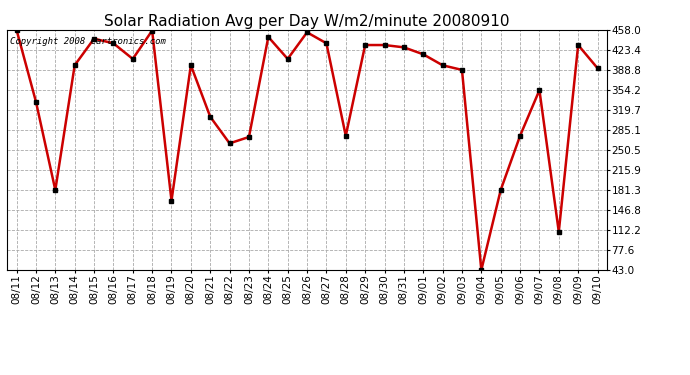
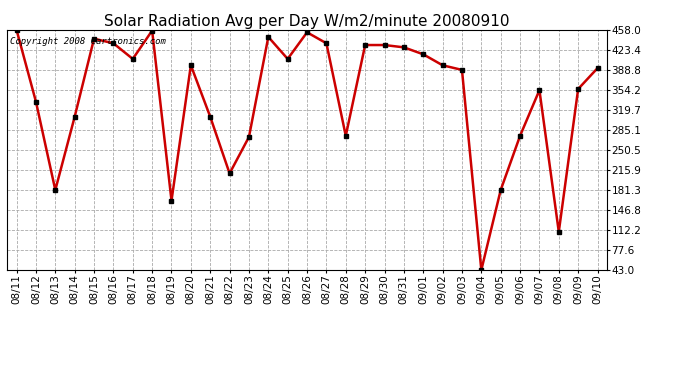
08/14: 397 -> 308
08/22: 262 -> 210
09/09: 432 -> 356
